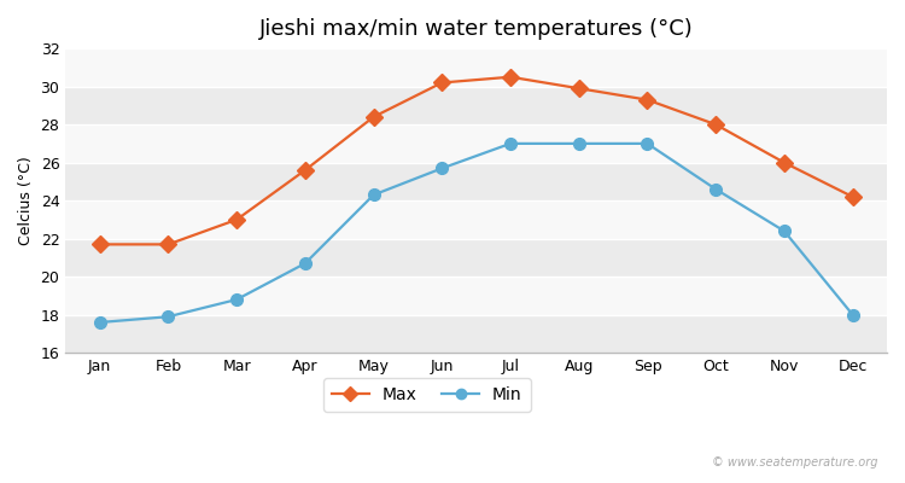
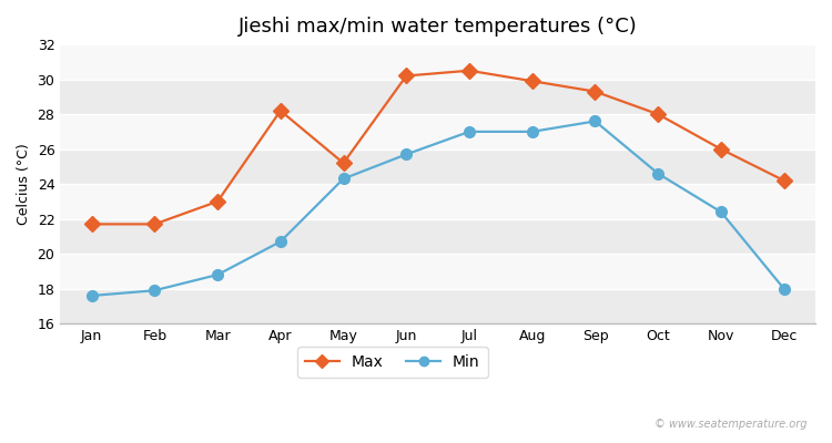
Max/Apr: 25.6 -> 28.2
Max/May: 28.4 -> 25.2
Min/Sep: 27.0 -> 27.6
